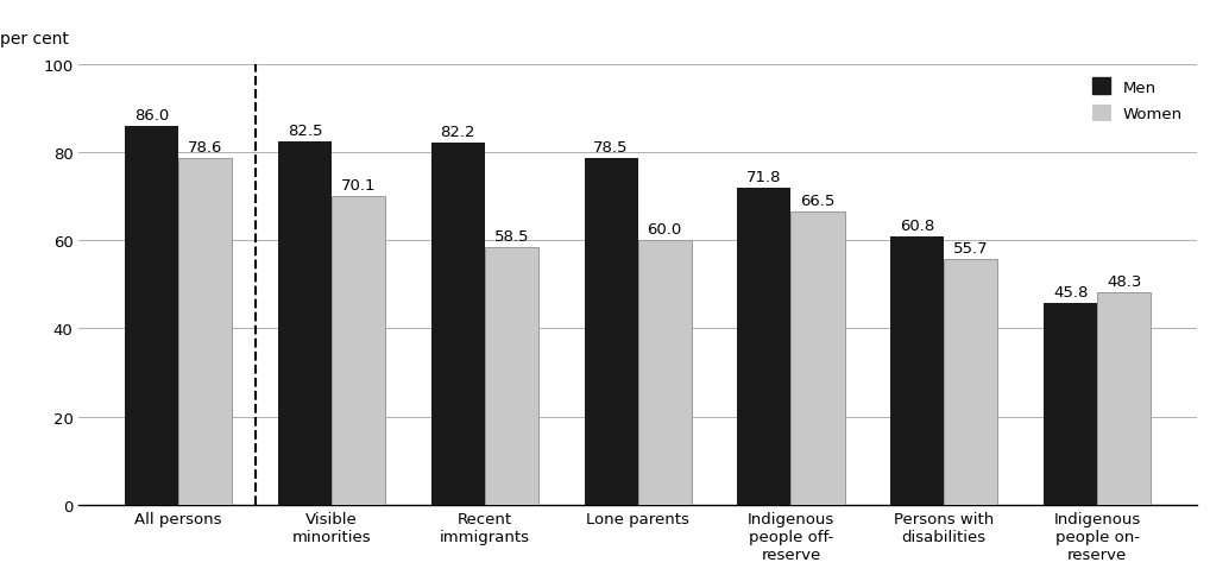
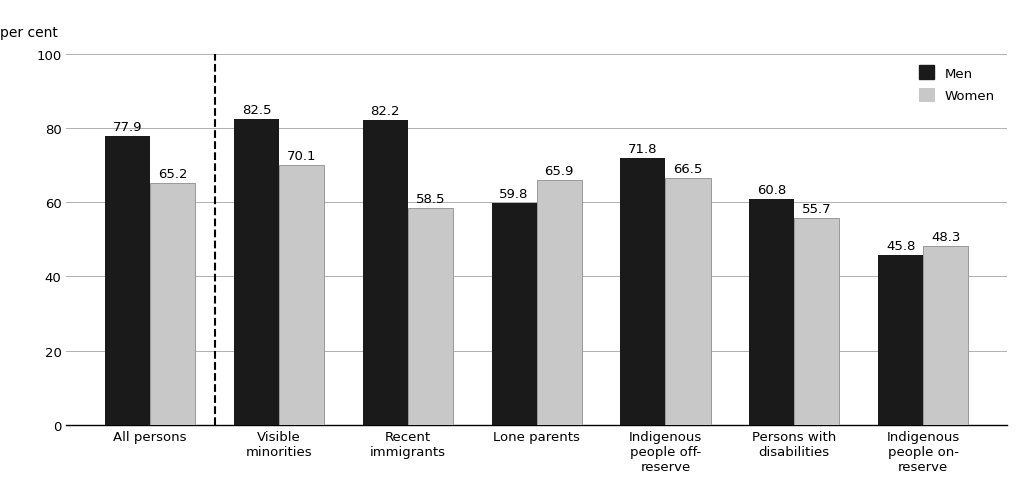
Men/All persons: 86.0 -> 77.9
Women/All persons: 78.6 -> 65.2
Men/Lone parents: 78.5 -> 59.8
Women/Lone parents: 60.0 -> 65.9
